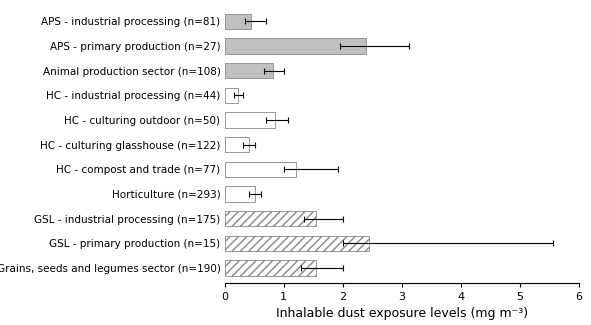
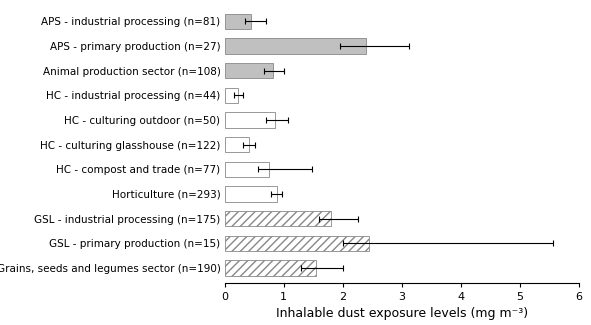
HC - compost and trade (n=77): 1.20 -> 0.76
Horticulture (n=293): 0.52 -> 0.88
GSL - industrial processing (n=175): 1.55 -> 1.80
